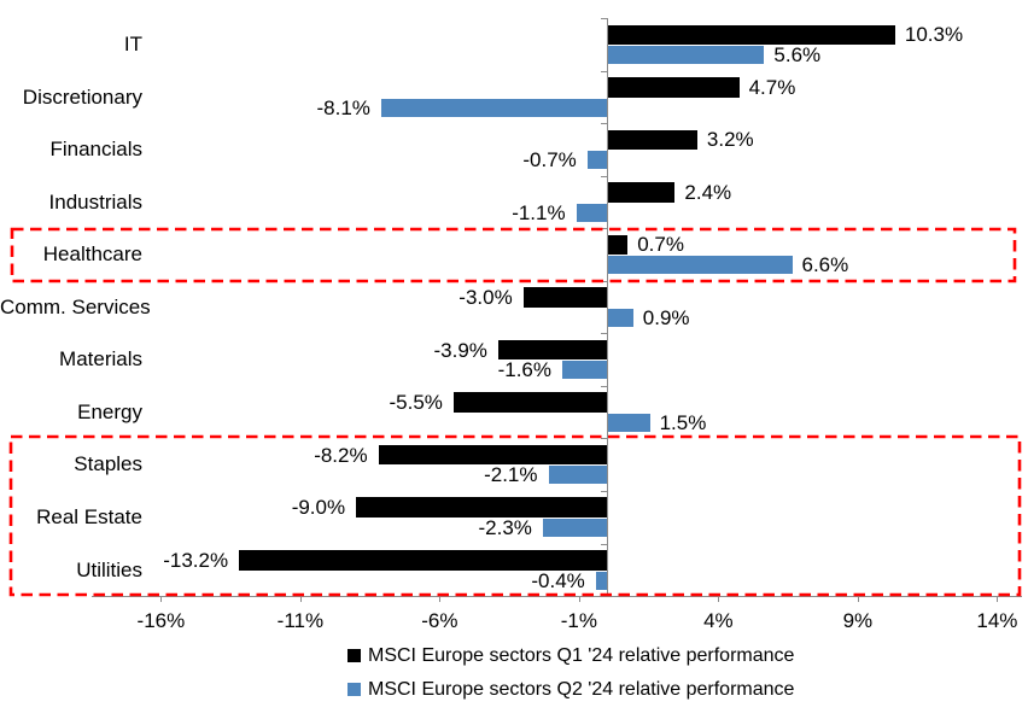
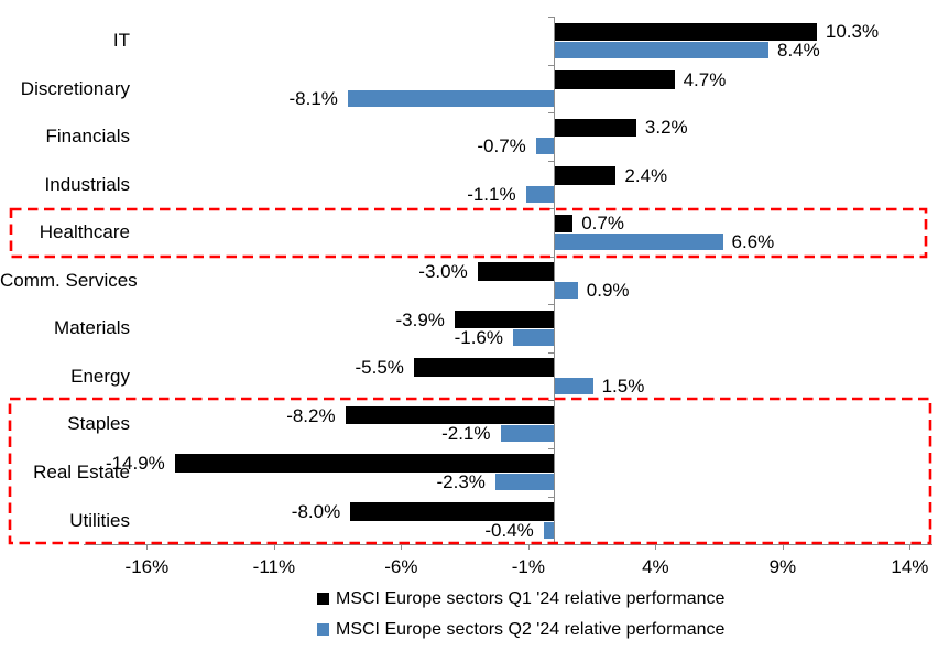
MSCI Europe sectors Q2 '24 relative performance/IT: 5.6% -> 8.4%
MSCI Europe sectors Q1 '24 relative performance/Real Estate: -9.0% -> -14.9%
MSCI Europe sectors Q1 '24 relative performance/Utilities: -13.2% -> -8.0%
